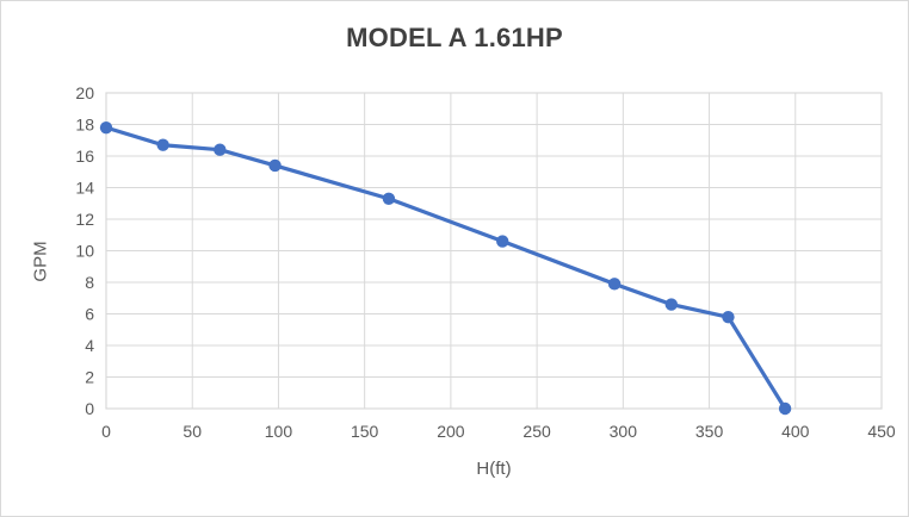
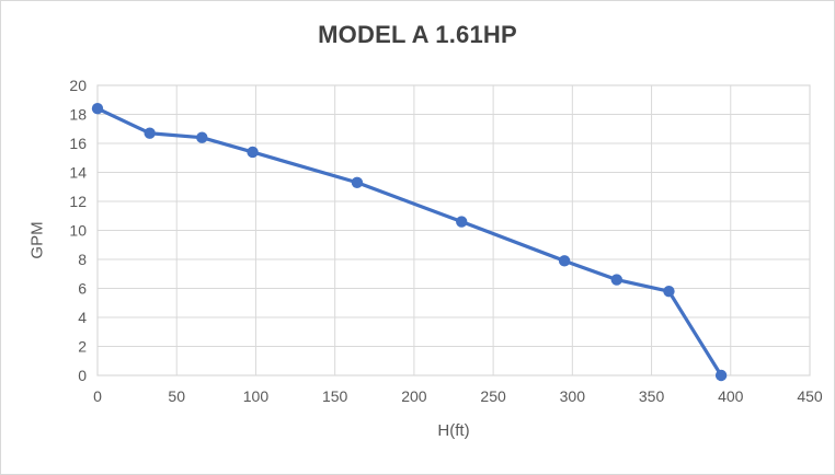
0: 17.8 -> 18.4
